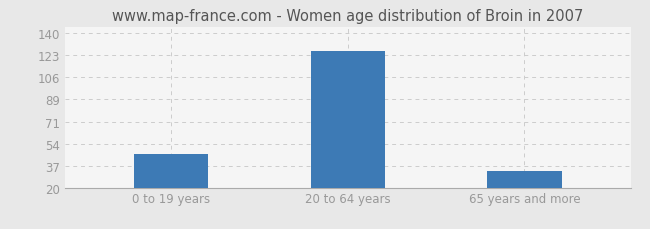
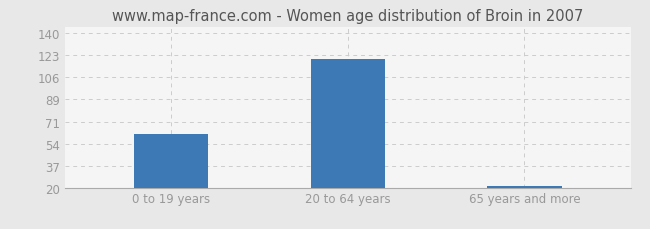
0 to 19 years: 46 -> 62
20 to 64 years: 126 -> 120
65 years and more: 33 -> 21
